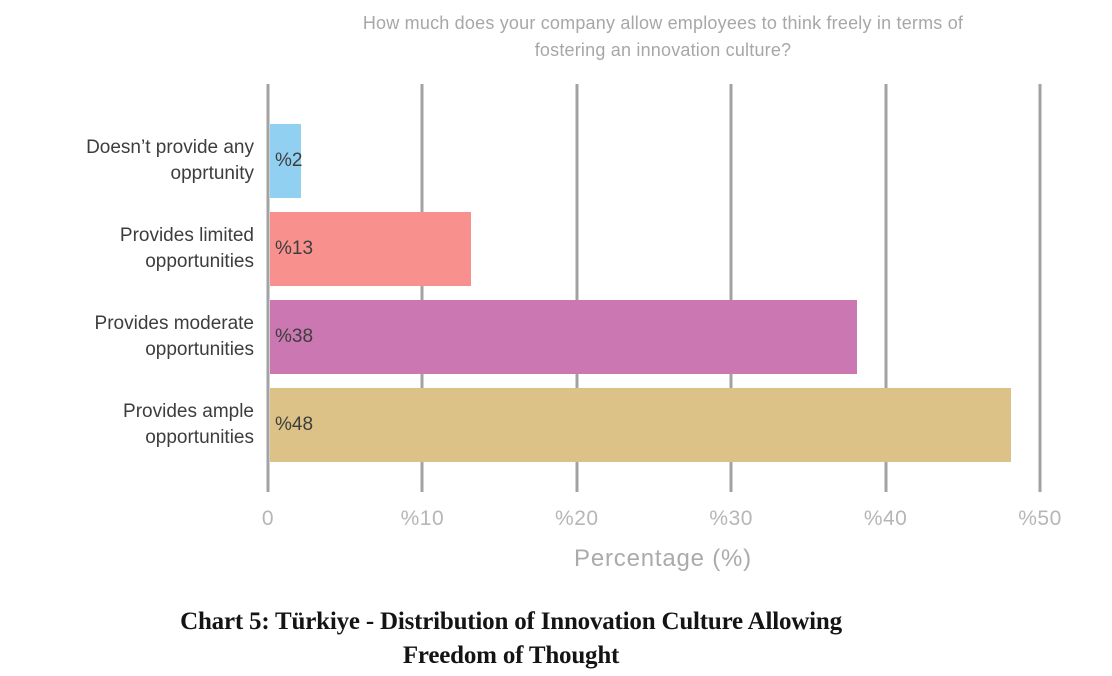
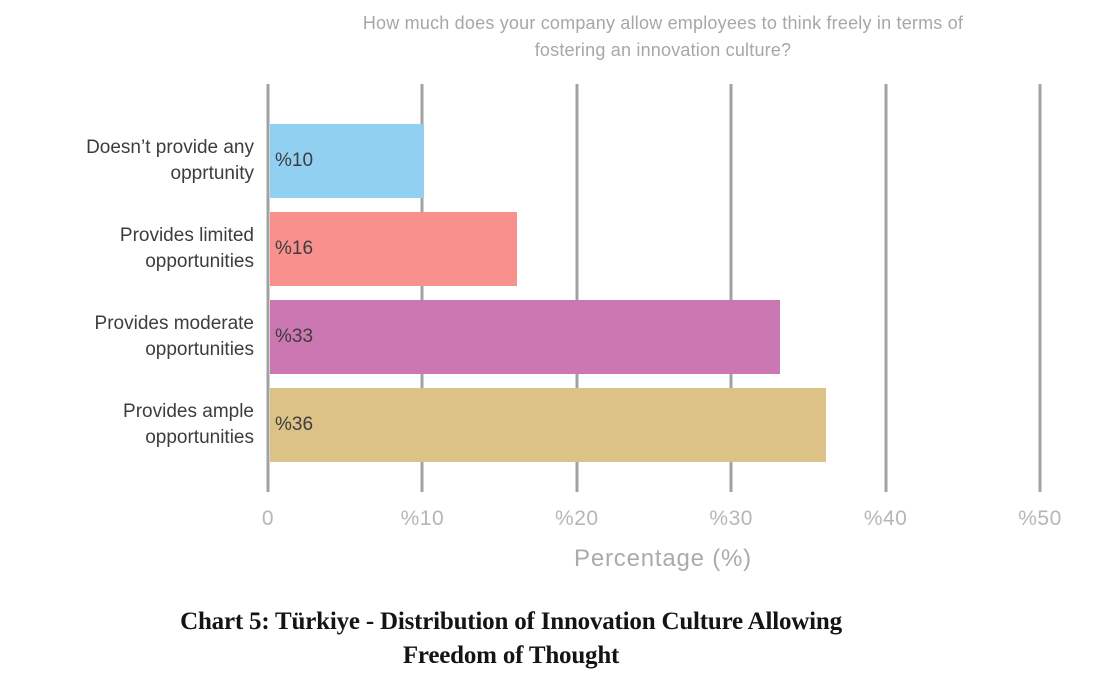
Doesn’t provide any opprtunity: 2 -> 10
Provides limited opportunities: 13 -> 16
Provides moderate opportunities: 38 -> 33
Provides ample opportunities: 48 -> 36
